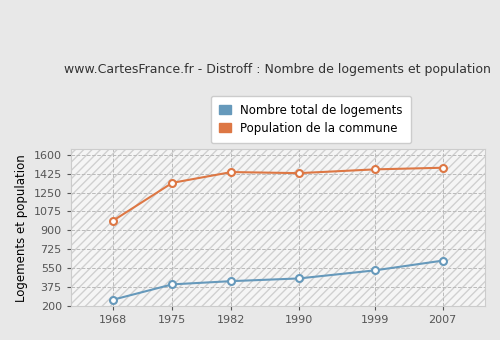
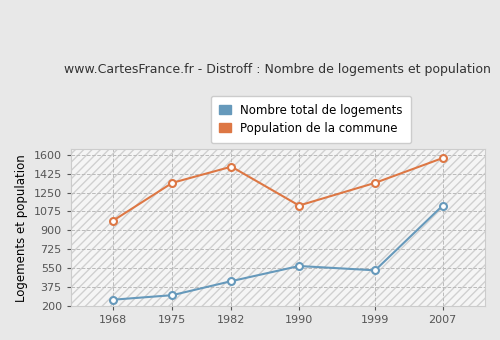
Nombre total de logements/1975: 400 -> 300
Population de la commune/1982: 1440 -> 1490
Nombre total de logements/1990: 460 -> 570
Population de la commune/1990: 1430 -> 1130
Population de la commune/1999: 1460 -> 1340
Nombre total de logements/2007: 620 -> 1130
Population de la commune/2007: 1480 -> 1570
